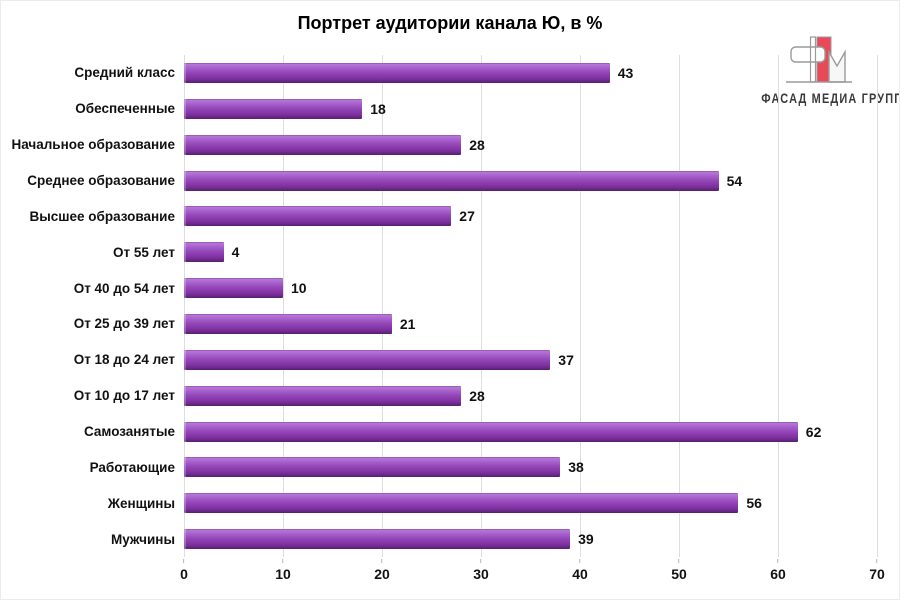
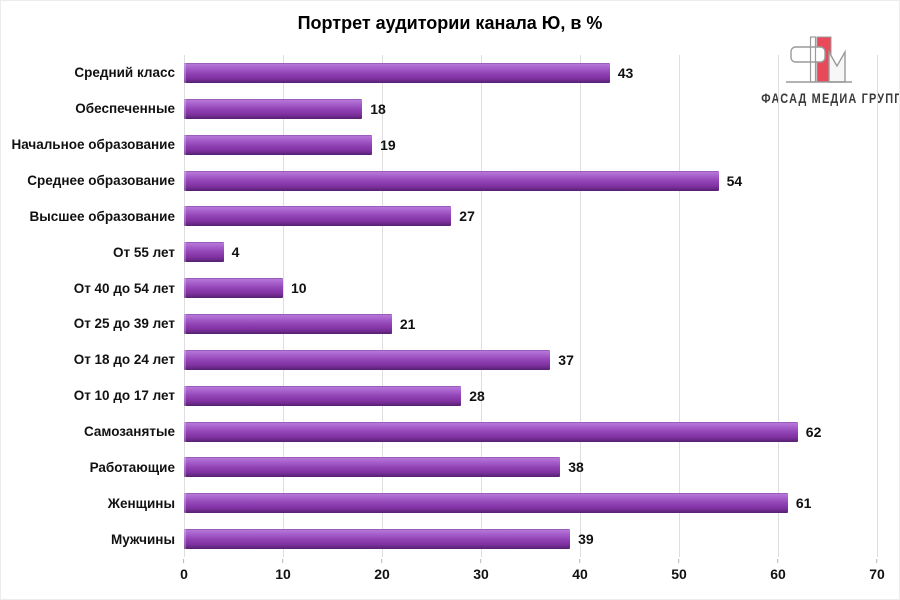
Начальное образование: 28 -> 19
Женщины: 56 -> 61
